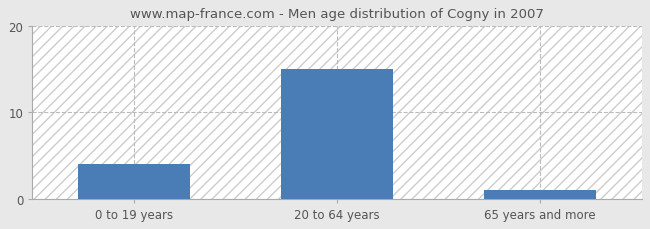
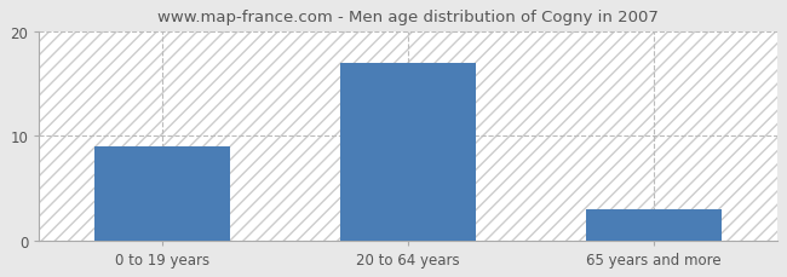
0 to 19 years: 4 -> 9
20 to 64 years: 15 -> 17
65 years and more: 1 -> 3
